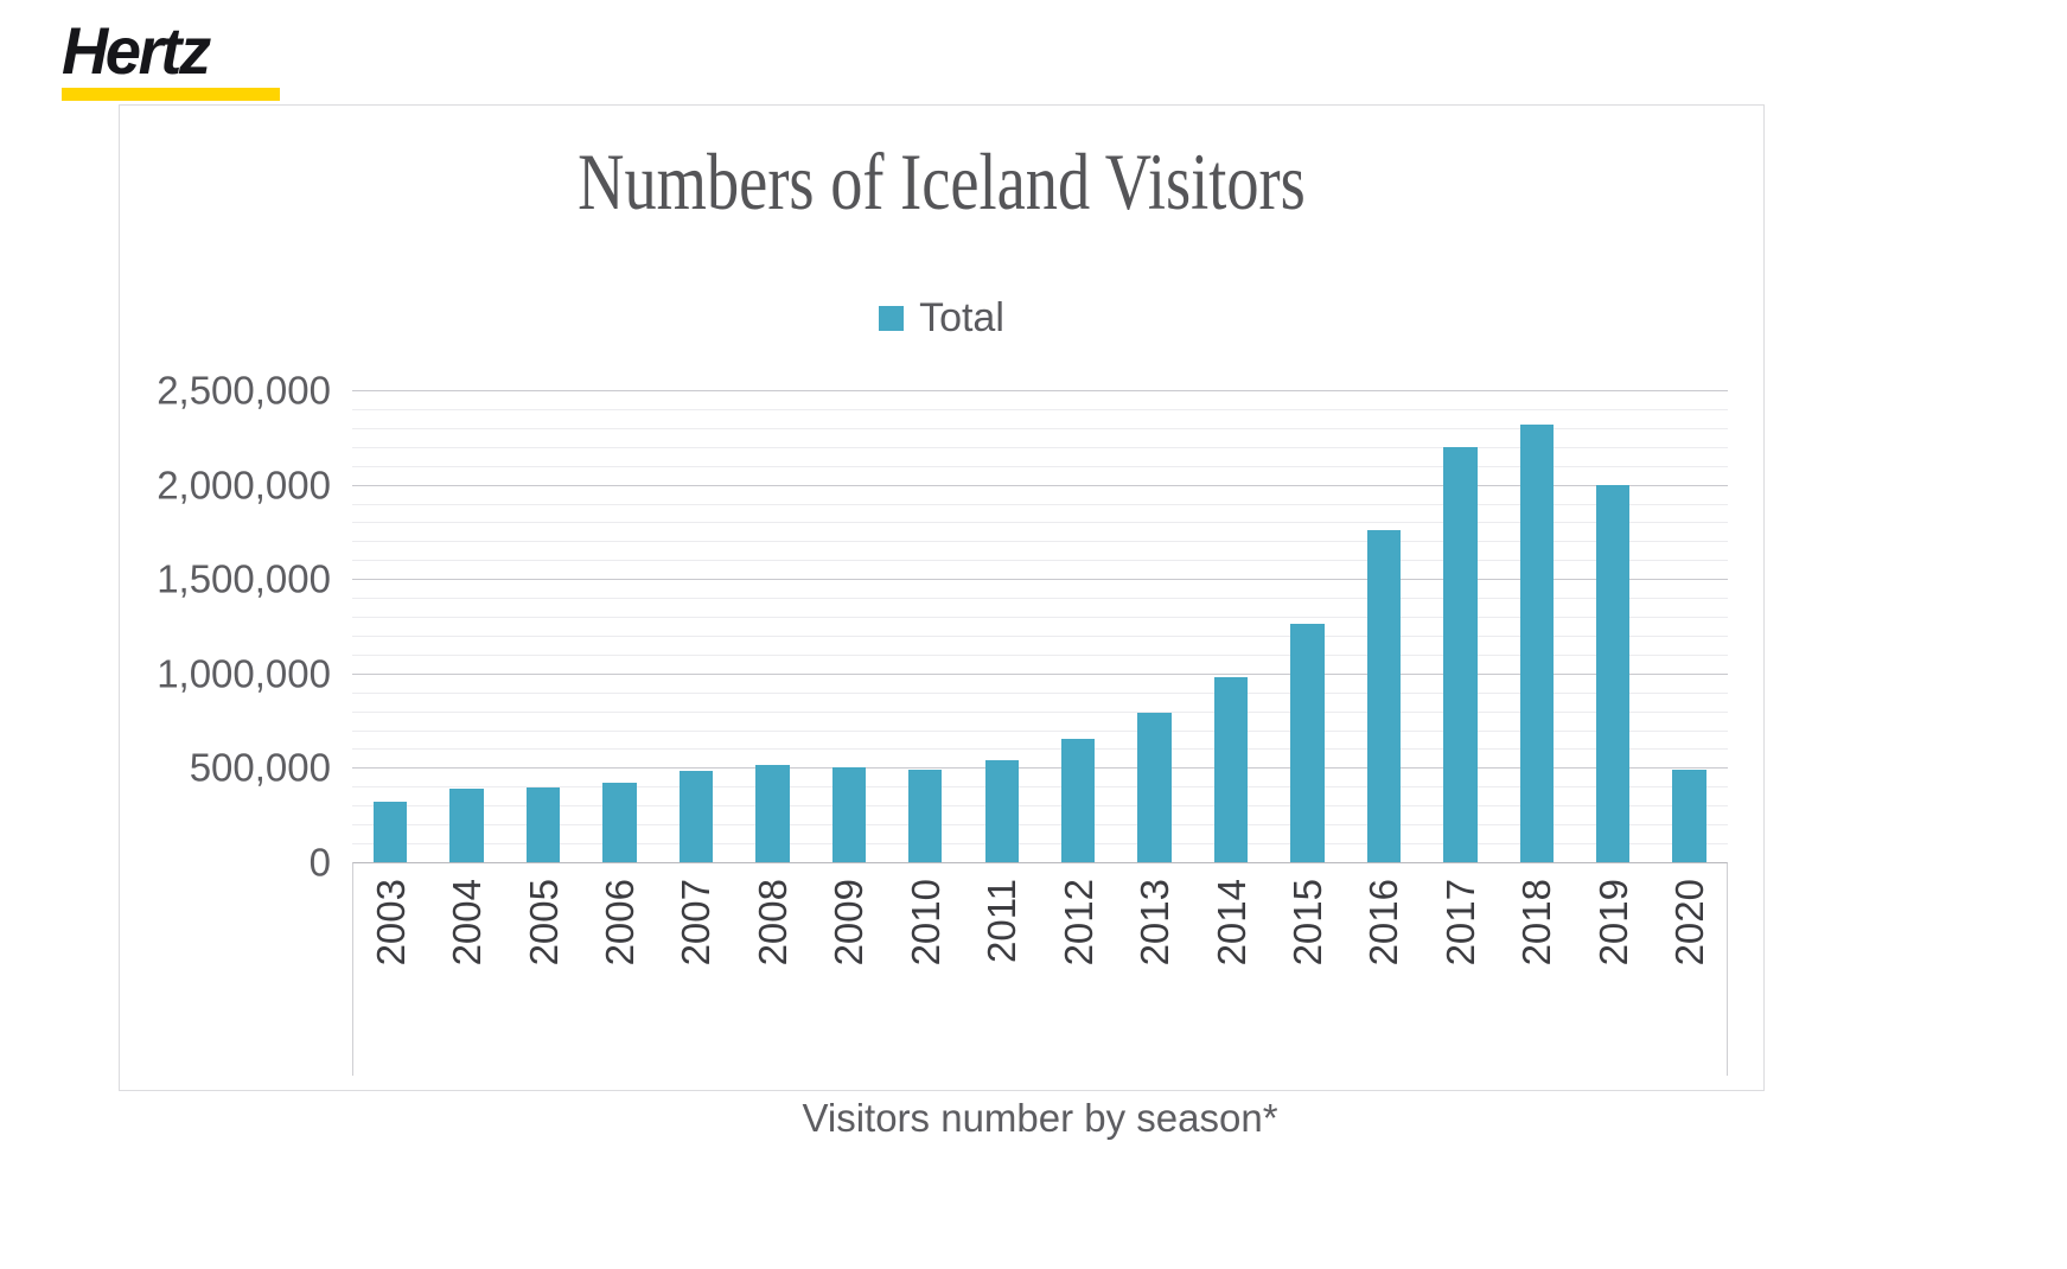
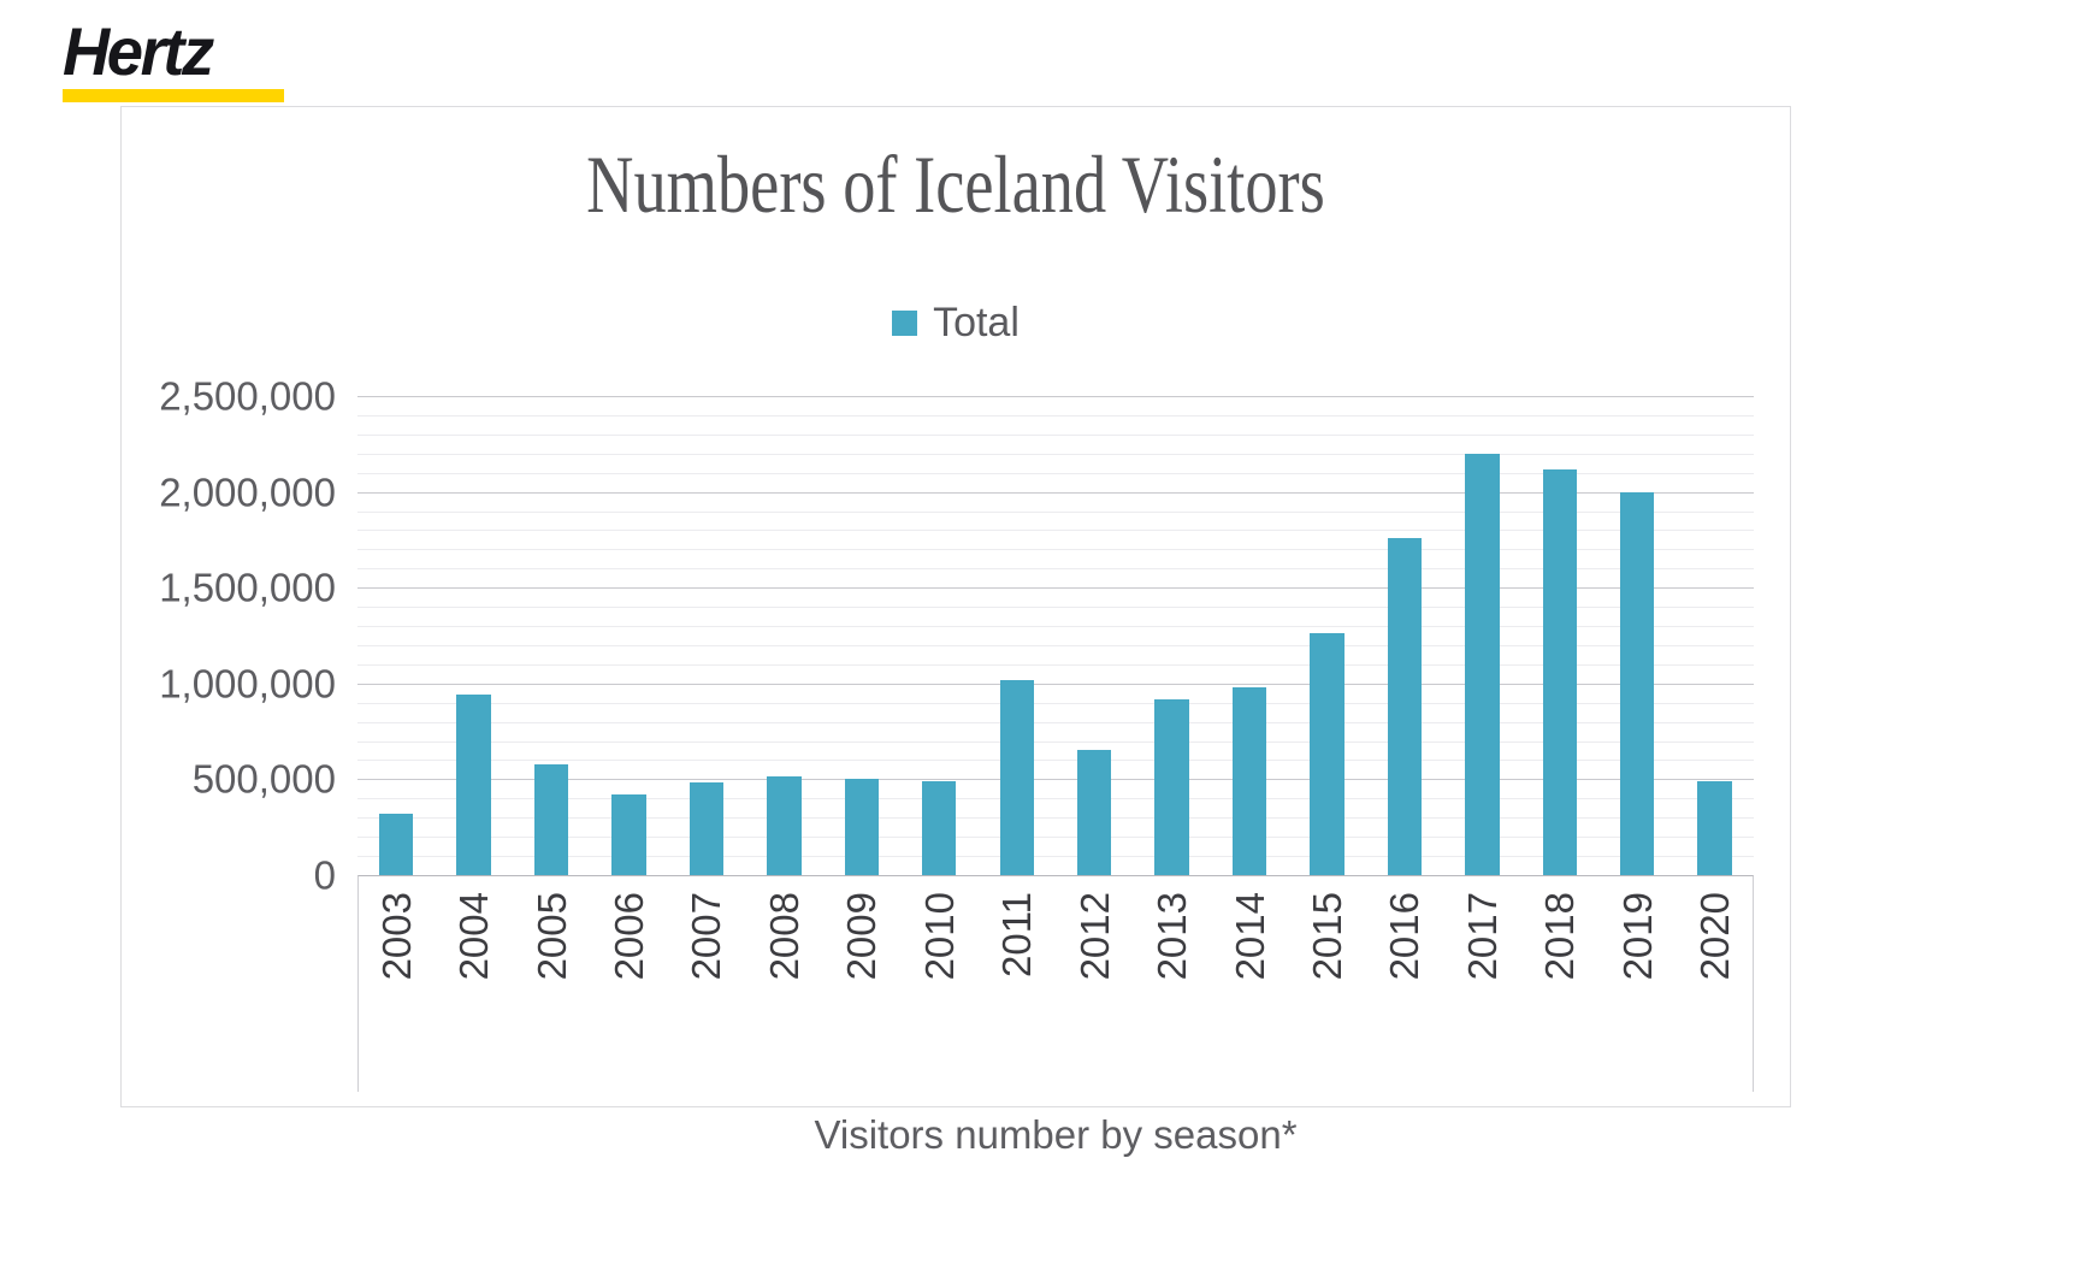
2004: 390000 -> 940000
2005: 400000 -> 580000
2011: 540000 -> 1020000
2013: 790000 -> 920000
2018: 2320000 -> 2120000
